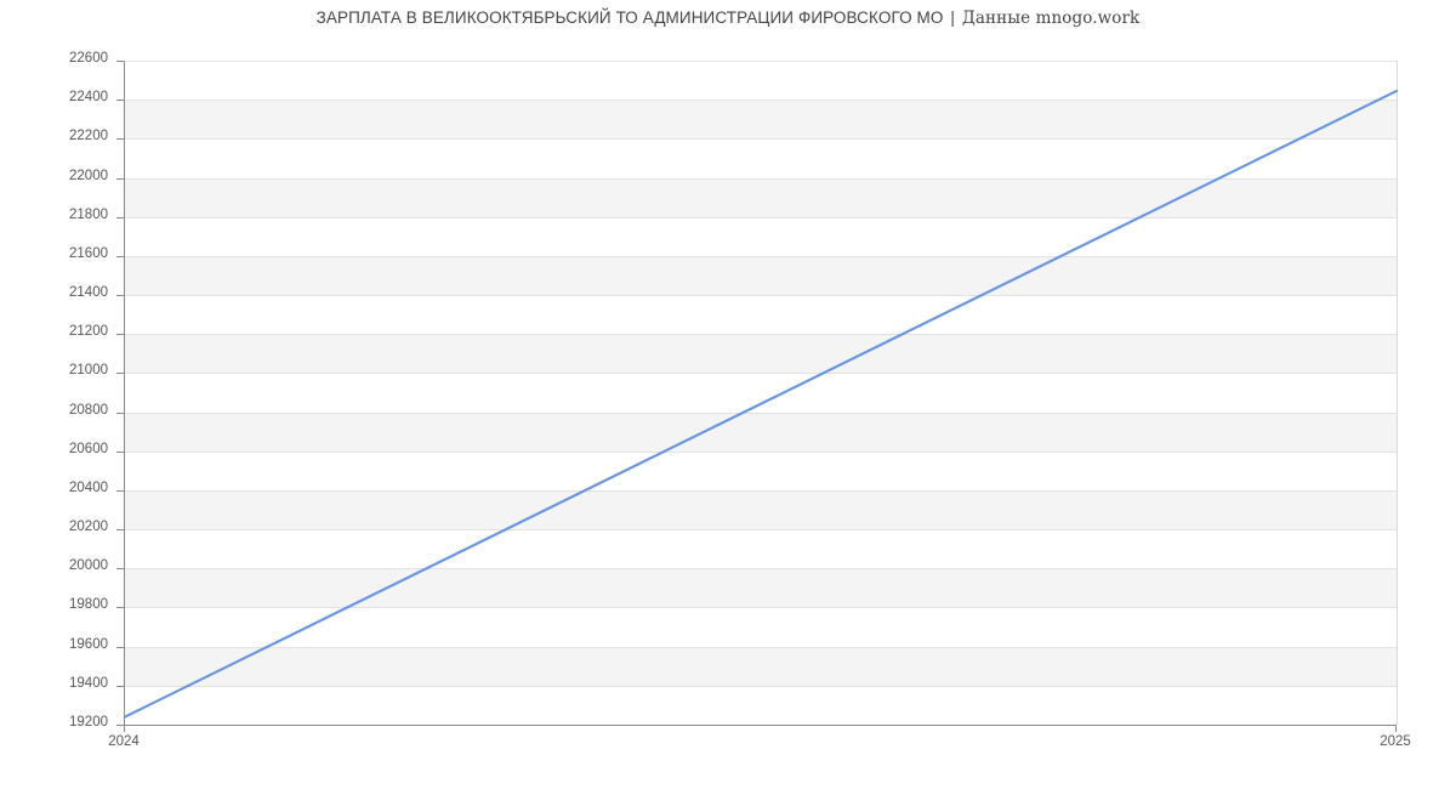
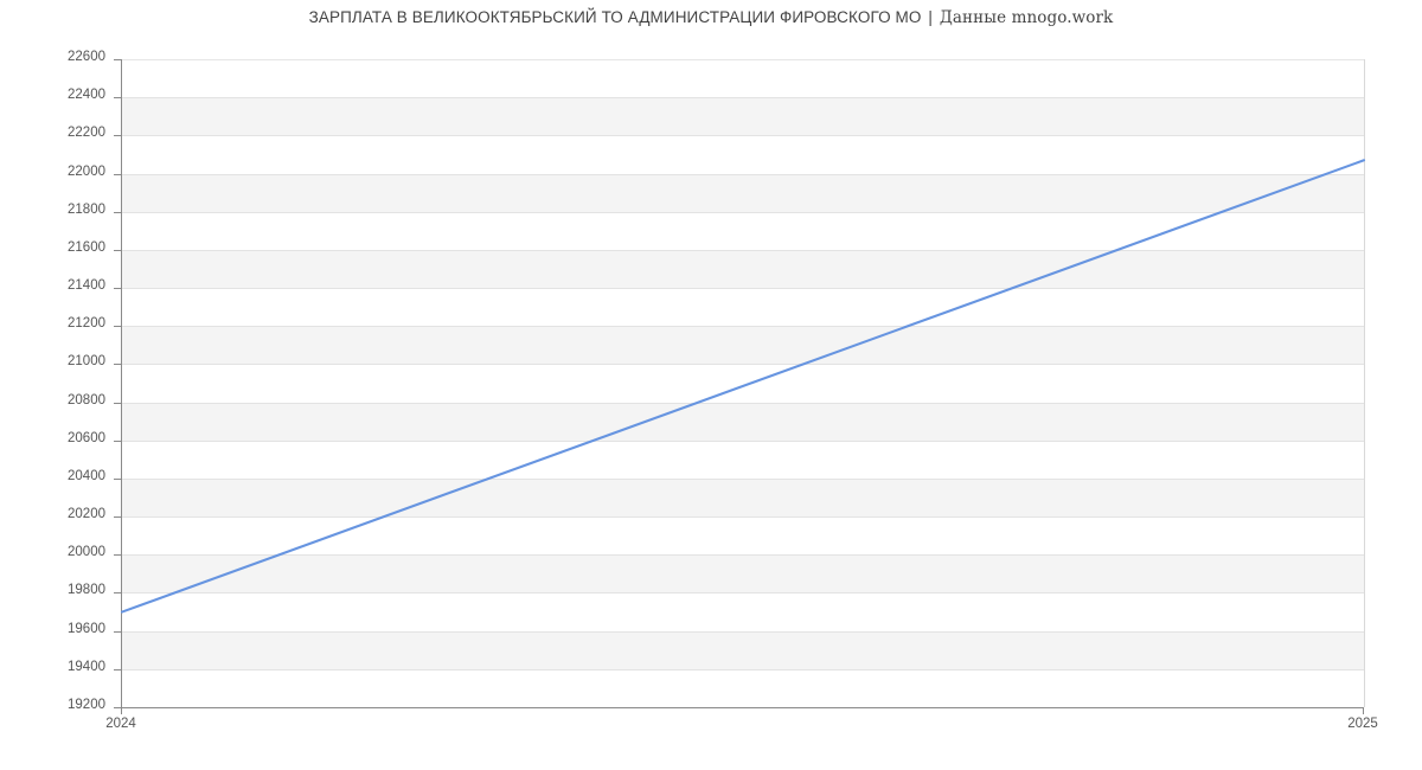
2024: 19240 -> 19700
2025: 22440 -> 22070
